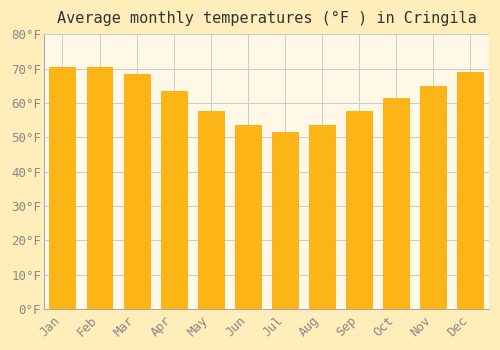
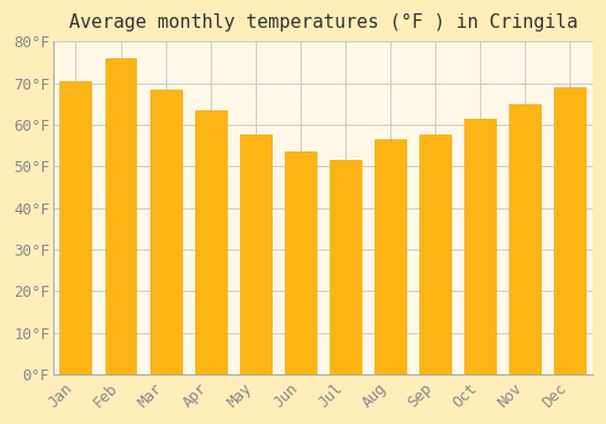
Feb: 70.5°F -> 76.0°F
Aug: 53.5°F -> 56.5°F
